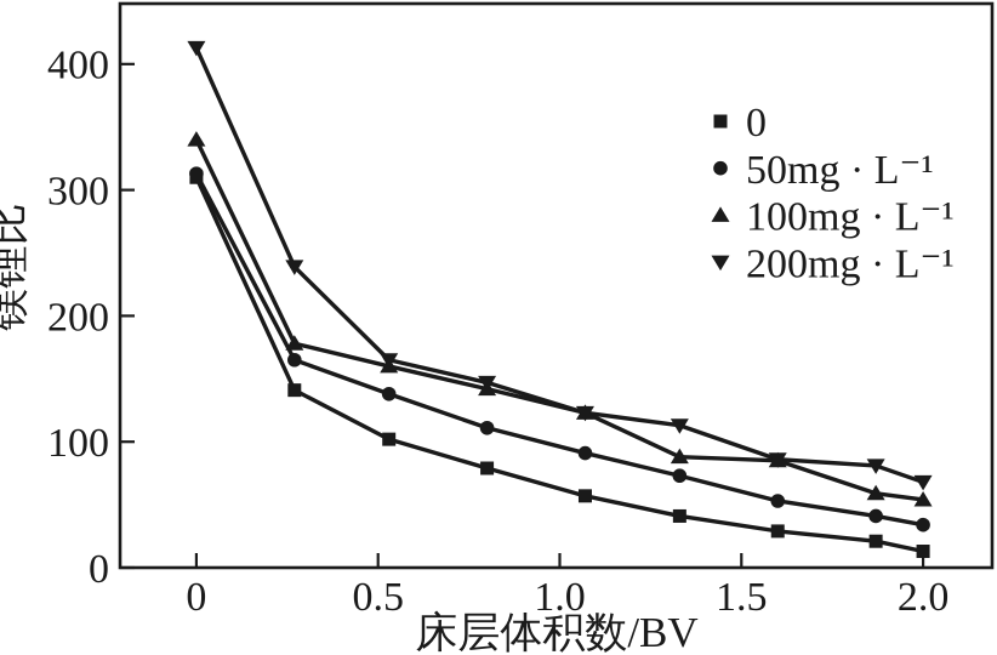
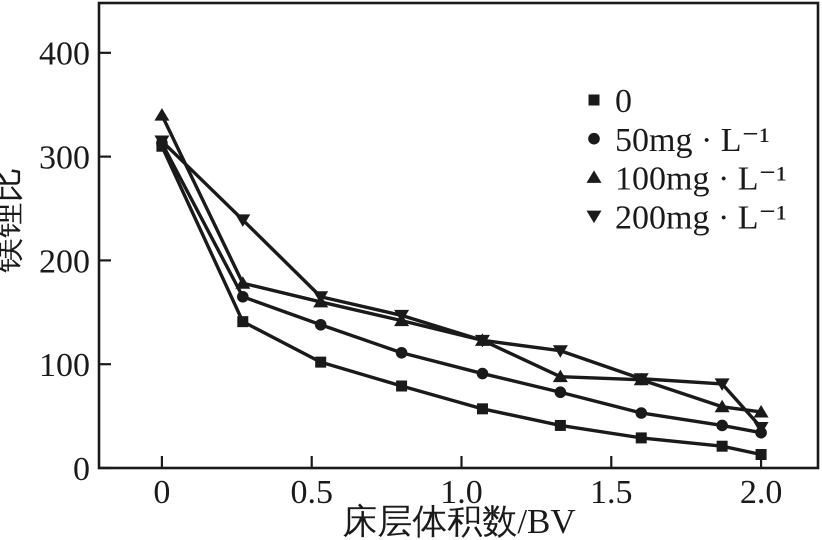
200mg · L⁻¹/0: 413 -> 315
200mg · L⁻¹/2.0: 68 -> 39
